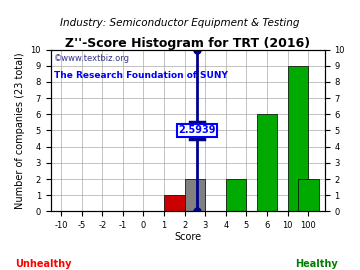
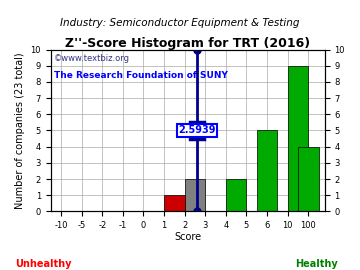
6: 6 -> 5
100: 2 -> 4
